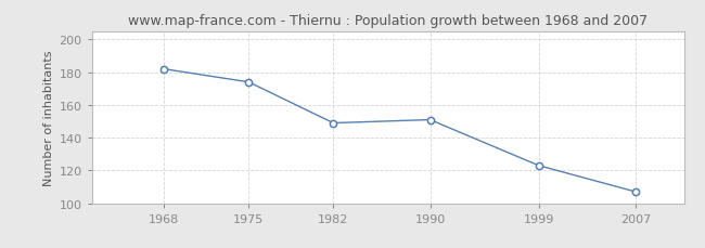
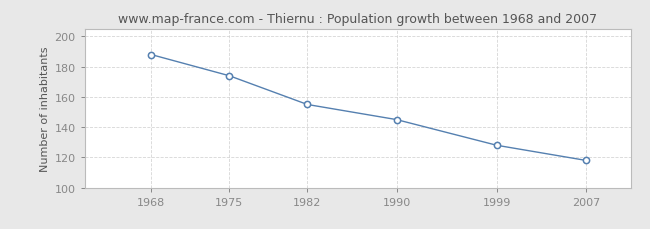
1968: 182 -> 188
1982: 149 -> 155
1990: 151 -> 145
1999: 123 -> 128
2007: 107 -> 118
